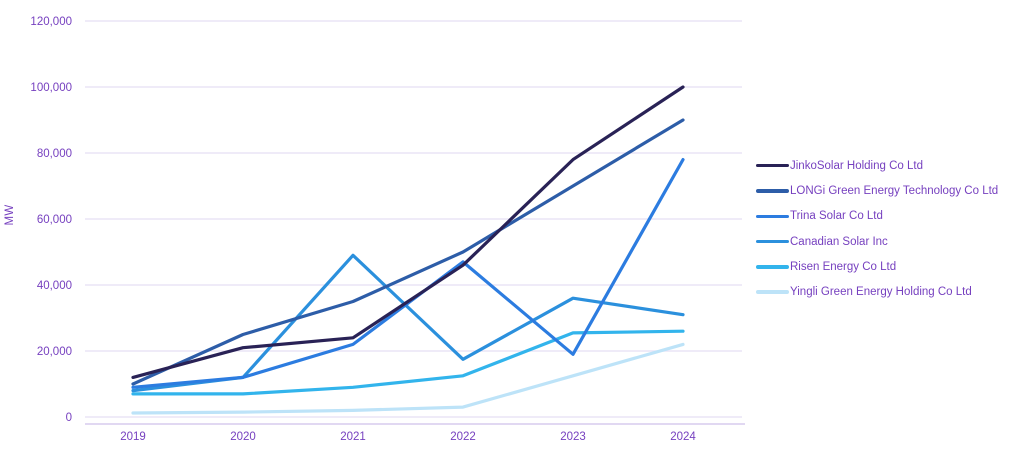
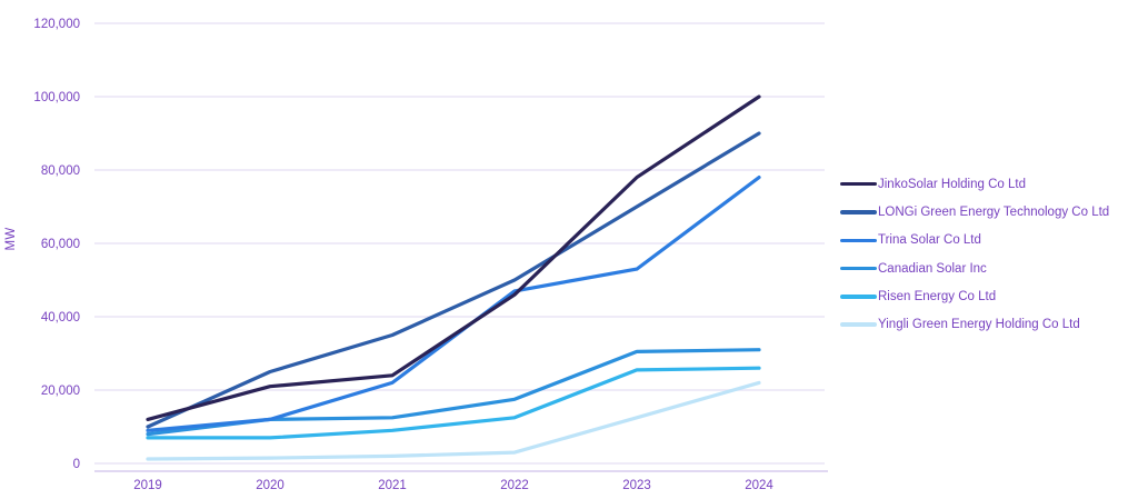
Canadian Solar Inc/2021: 49000 -> 12000
Trina Solar Co Ltd/2023: 19000 -> 53000
Canadian Solar Inc/2023: 36000 -> 30000
